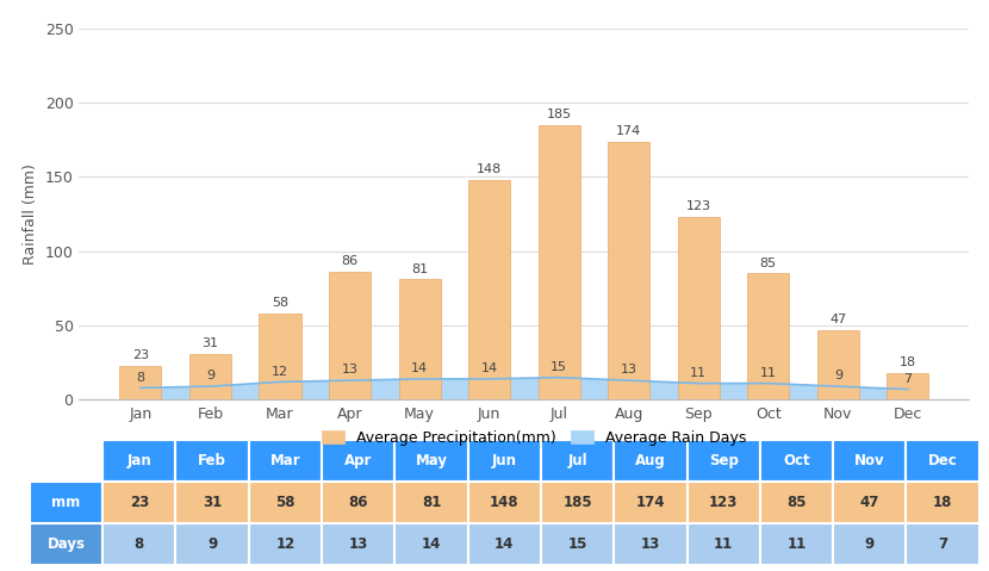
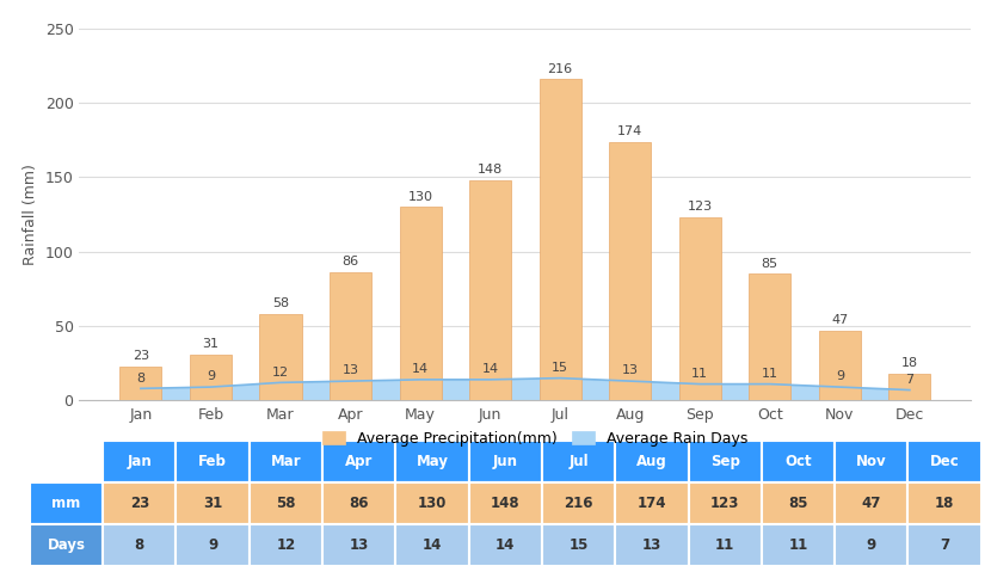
Average Precipitation(mm)/May: 81 -> 130
Average Precipitation(mm)/Jul: 185 -> 216
